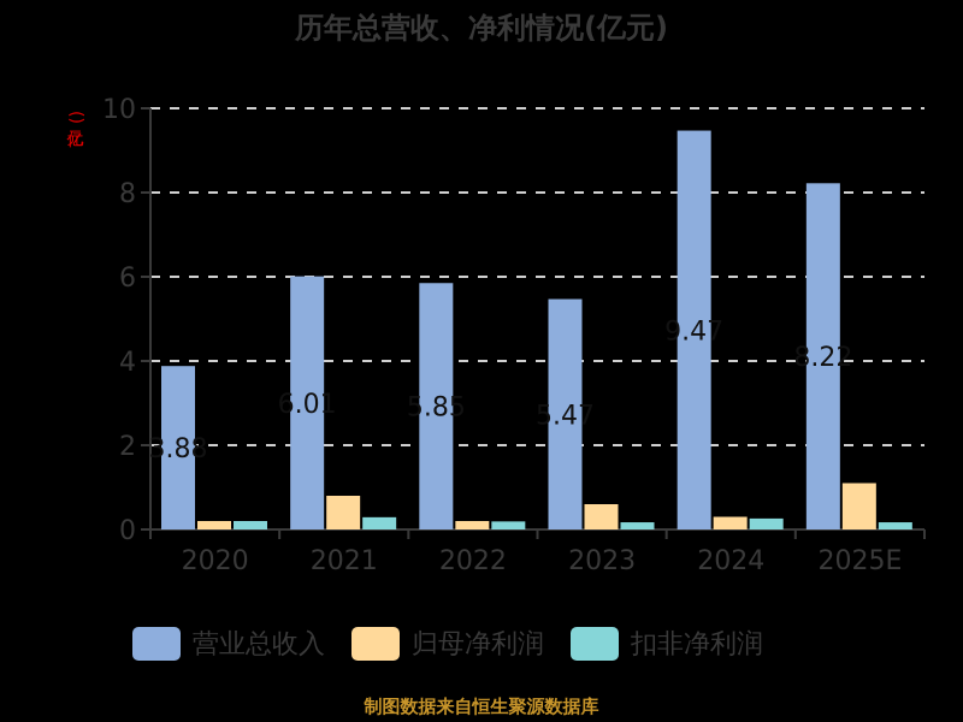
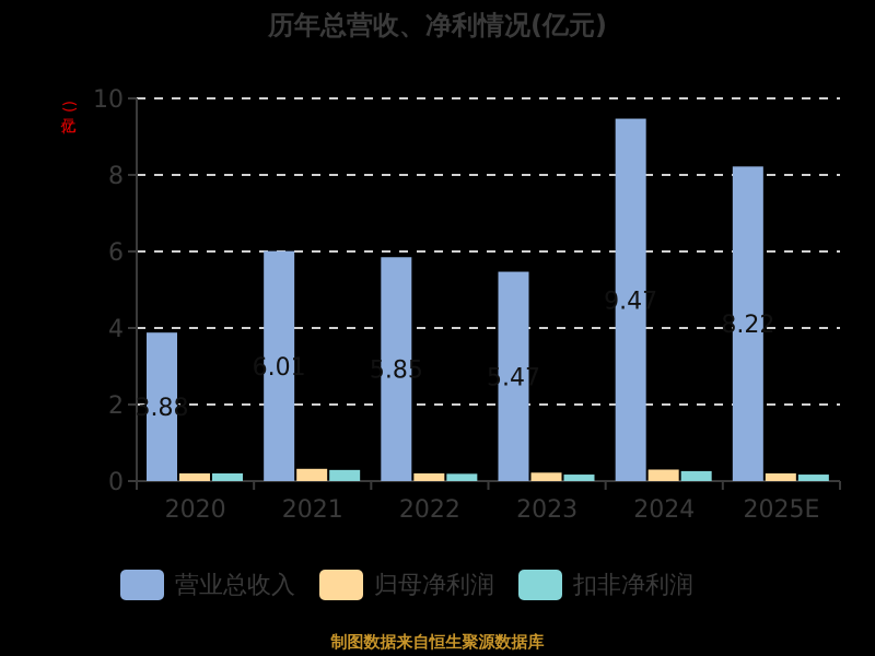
归母净利润/2021: 0.8 -> 0.3
归母净利润/2023: 0.6 -> 0.2
归母净利润/2025E: 1.1 -> 0.2
